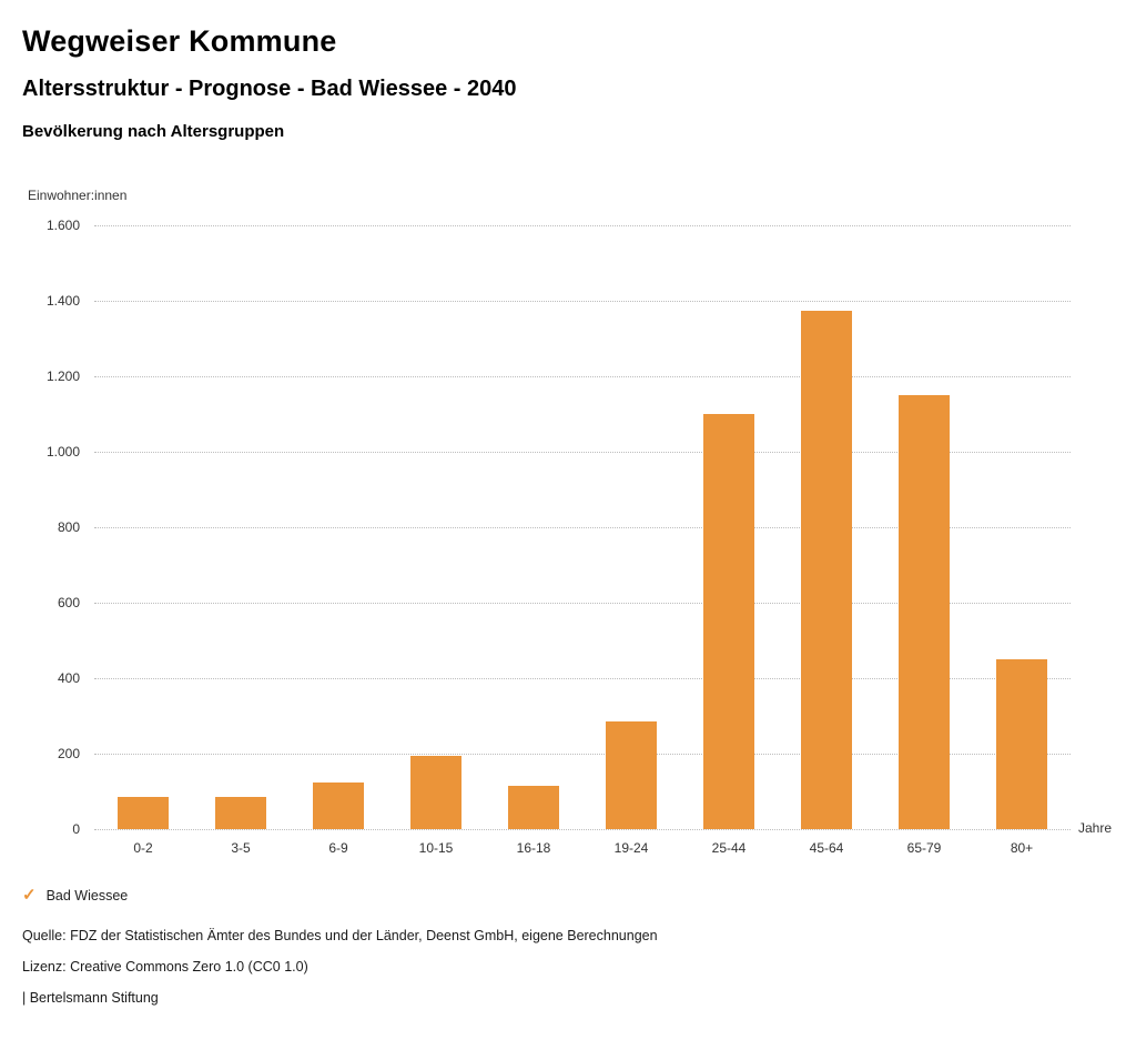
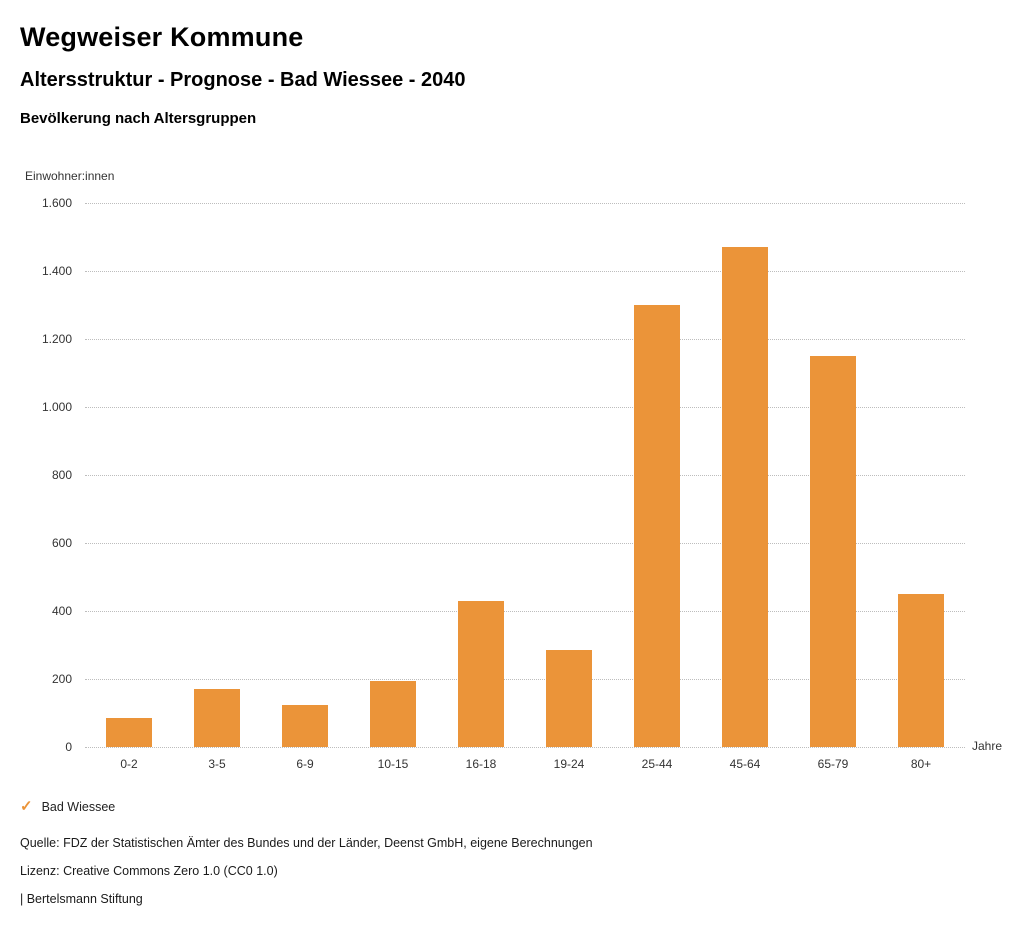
3-5: 80 -> 170
16-18: 120 -> 430
25-44: 1100 -> 1300
45-64: 1380 -> 1470
